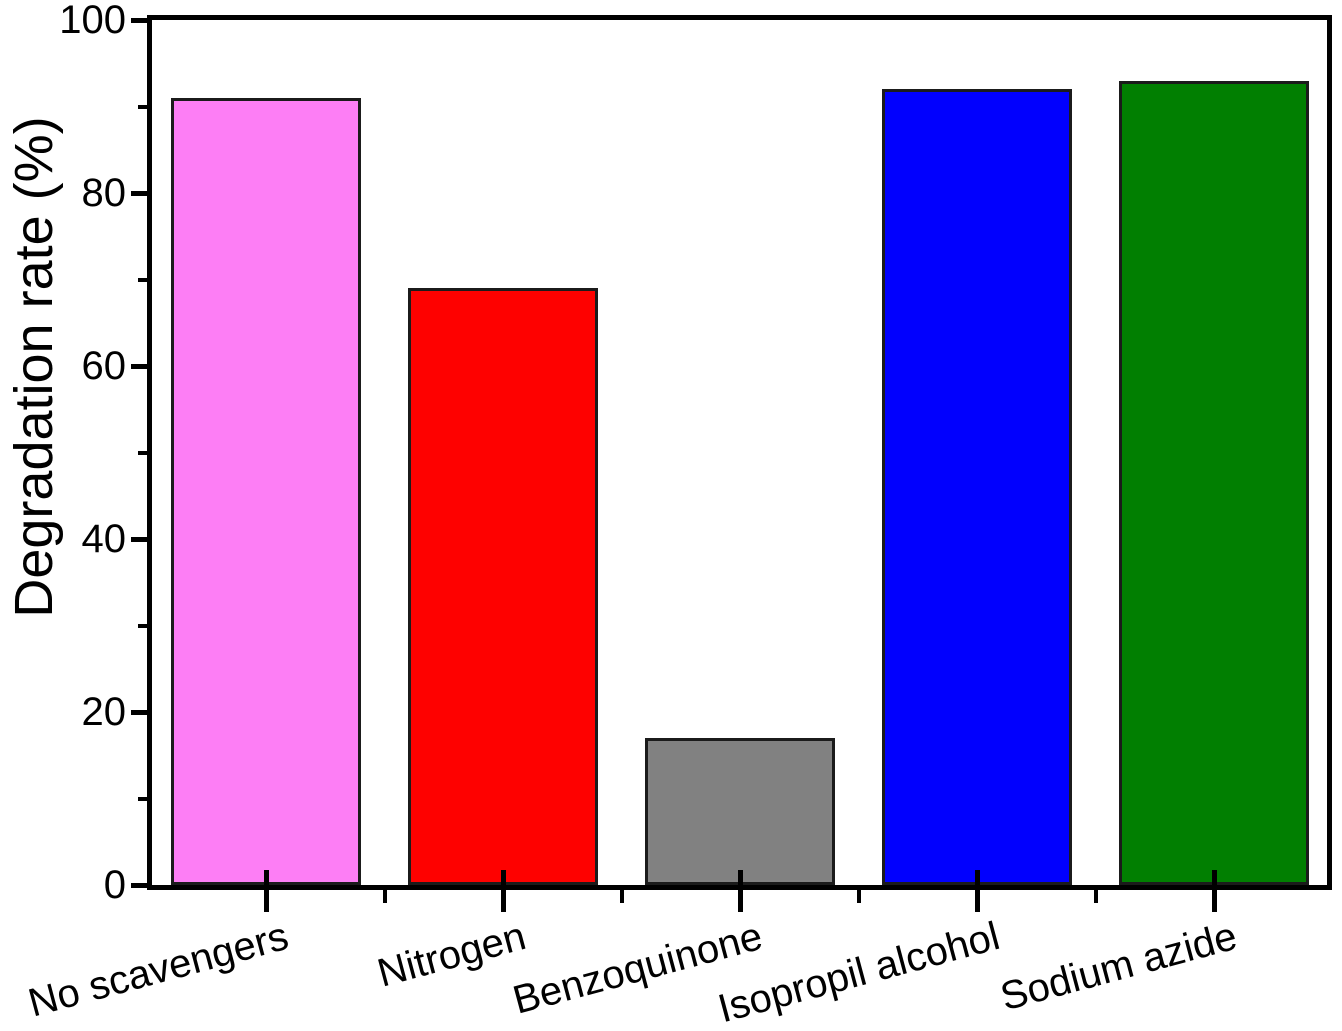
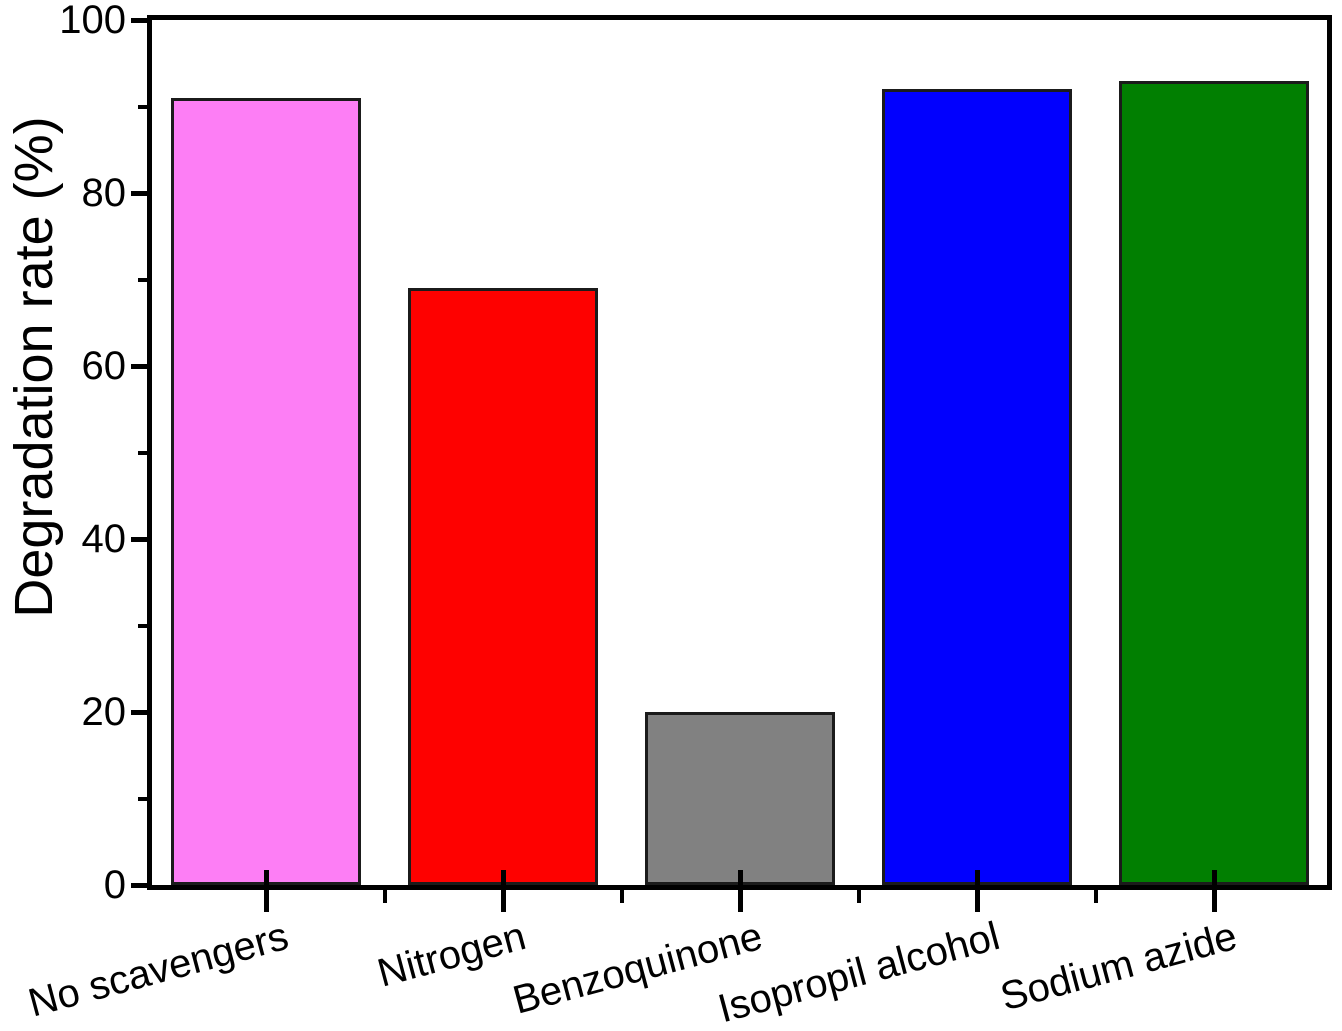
Benzoquinone: 17 -> 20
